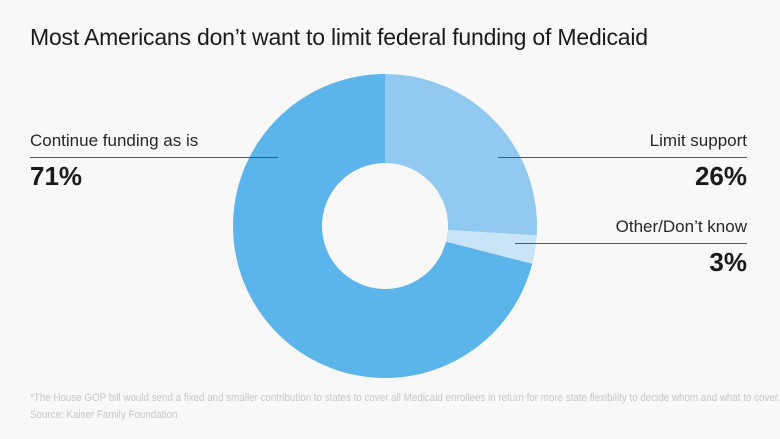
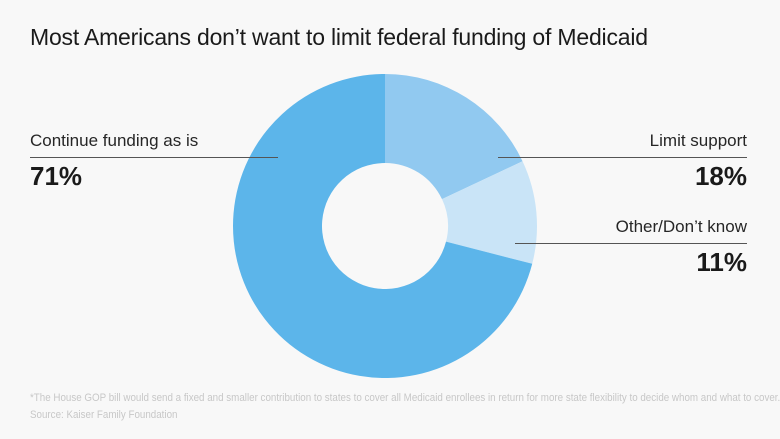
Limit support: 26% -> 18%
Other/Don’t know: 3% -> 11%
